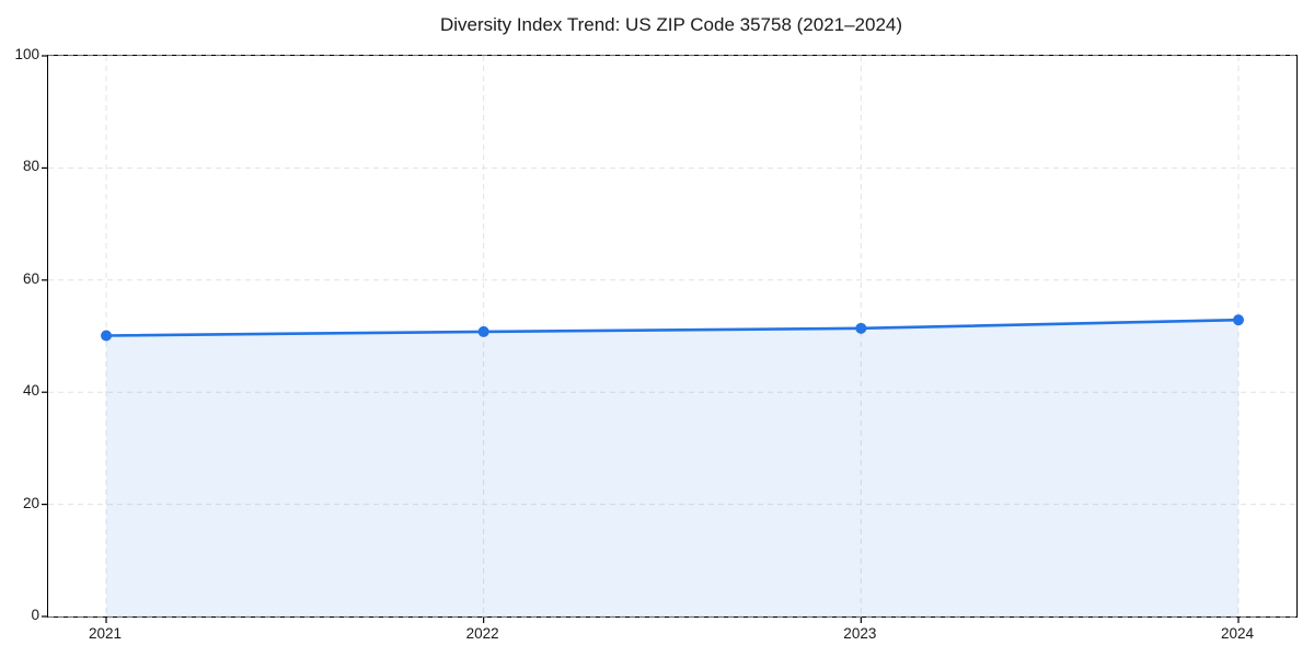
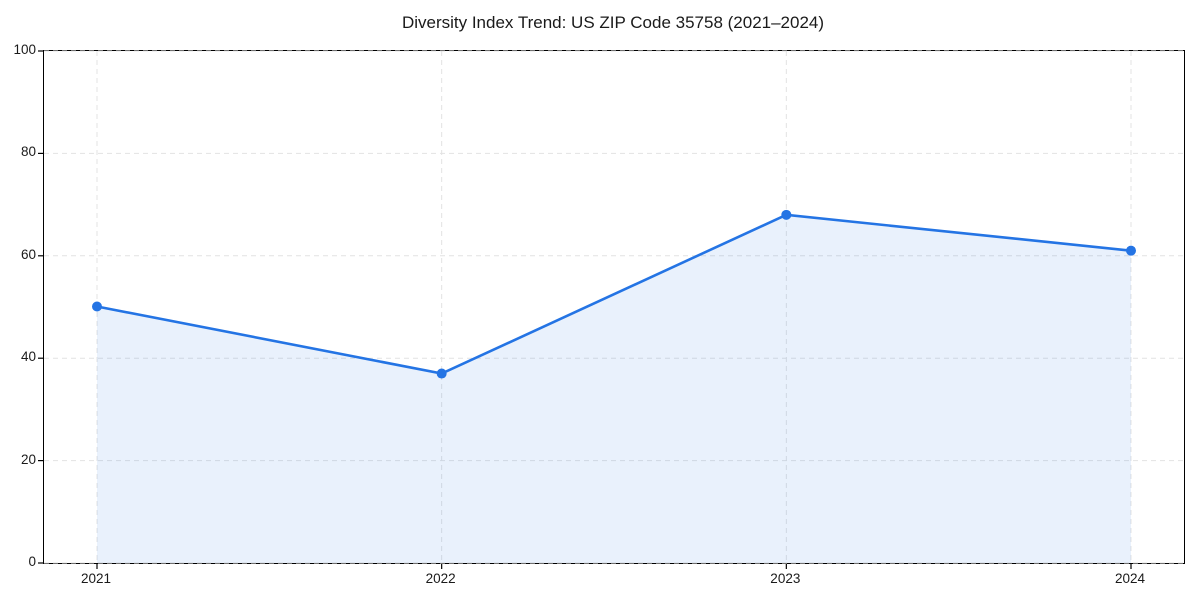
2022: 51 -> 37
2023: 51 -> 68
2024: 53 -> 61
